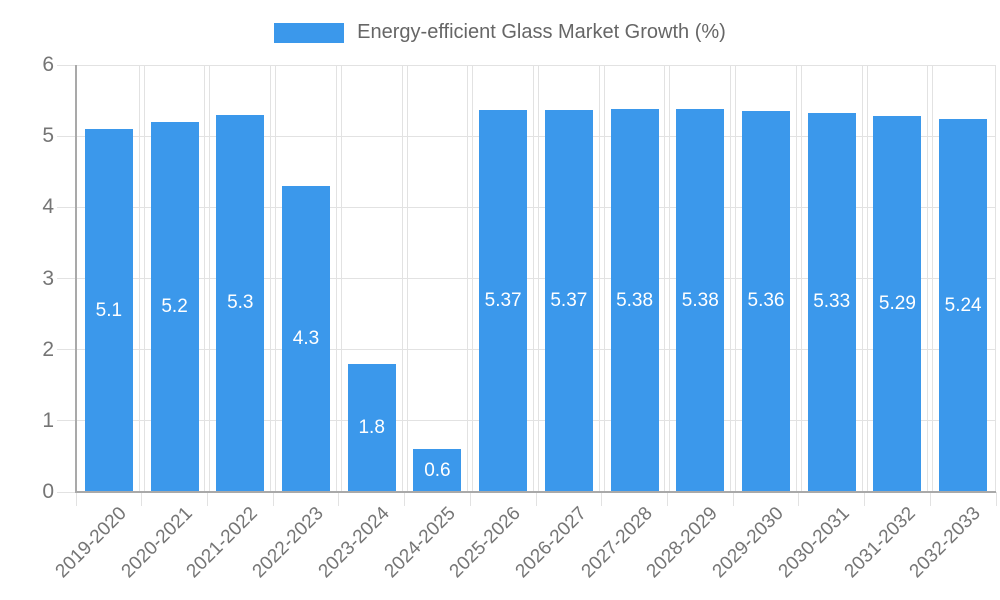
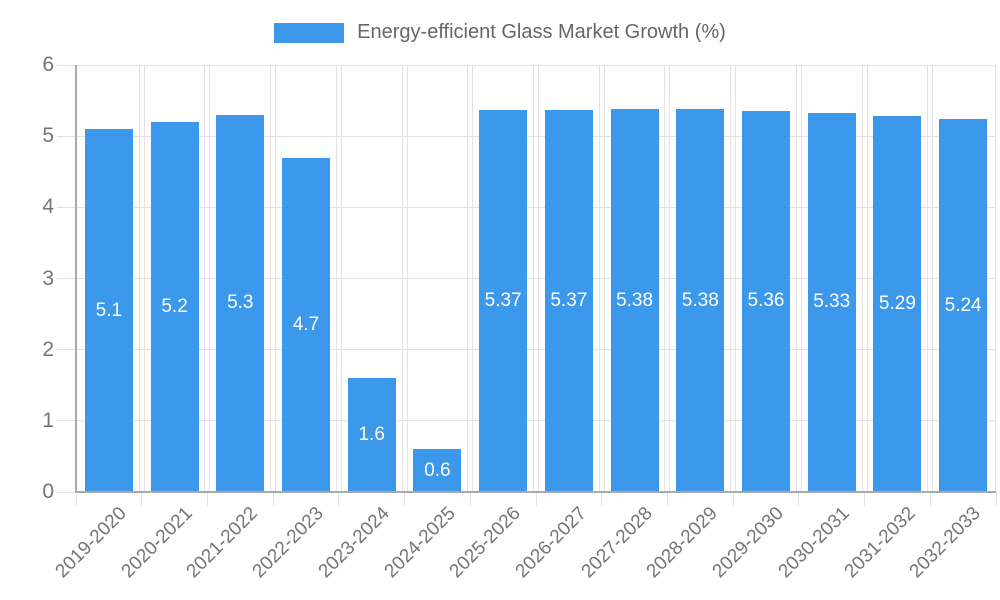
2022-2023: 4.3 -> 4.7
2023-2024: 1.8 -> 1.6
